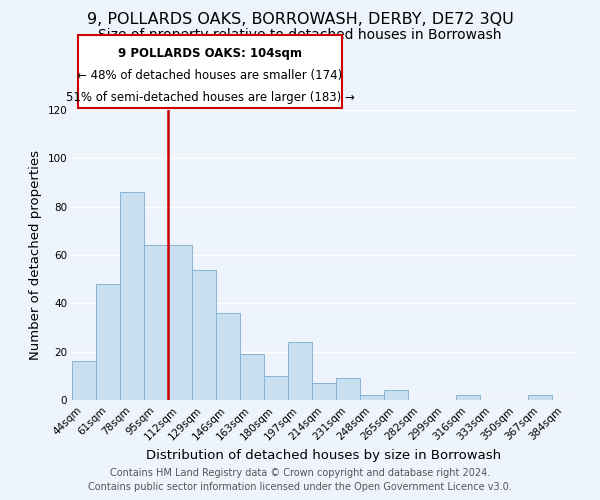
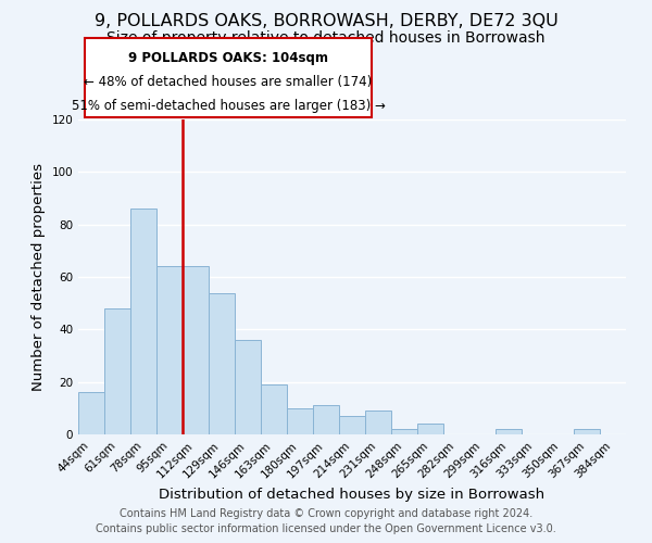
197sqm: 24 -> 11
